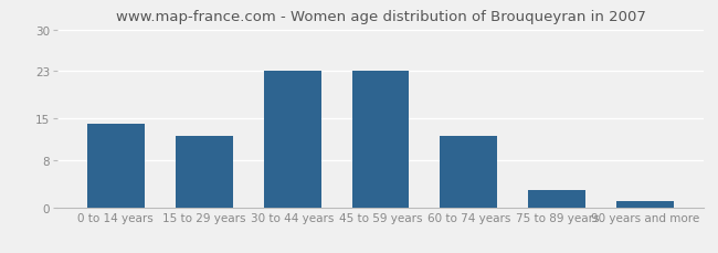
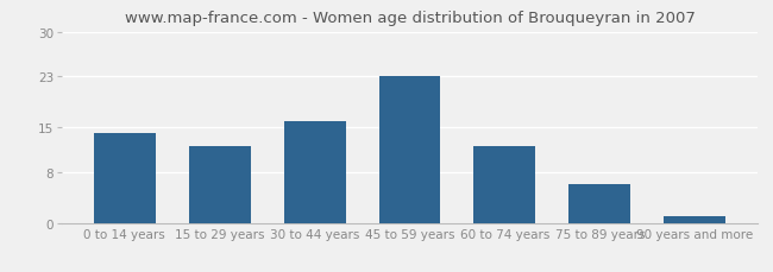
30 to 44 years: 23 -> 16
75 to 89 years: 3 -> 6
